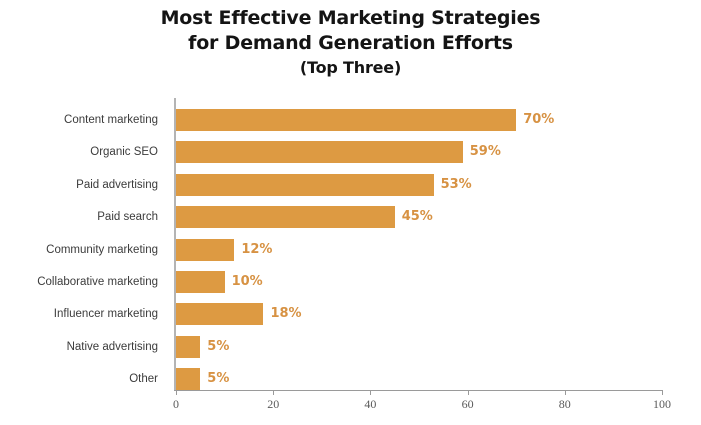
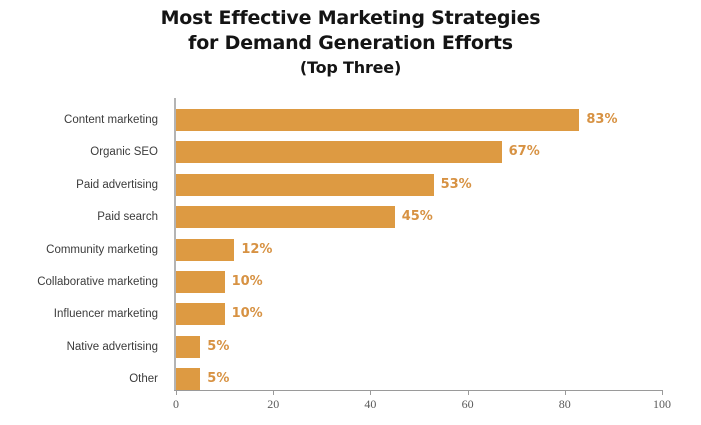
Content marketing: 70% -> 83%
Organic SEO: 59% -> 67%
Influencer marketing: 18% -> 10%
